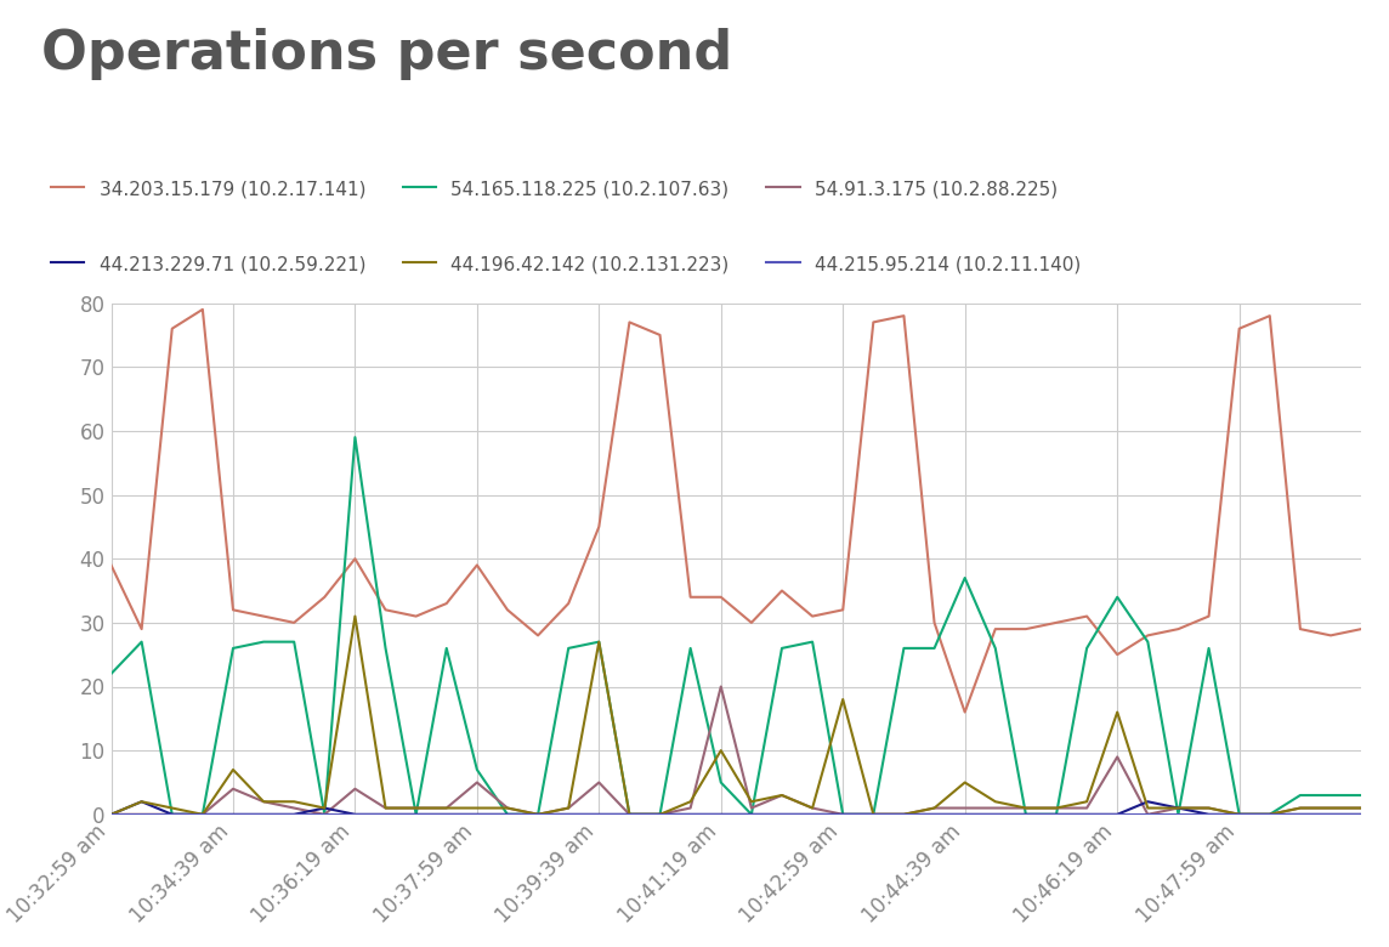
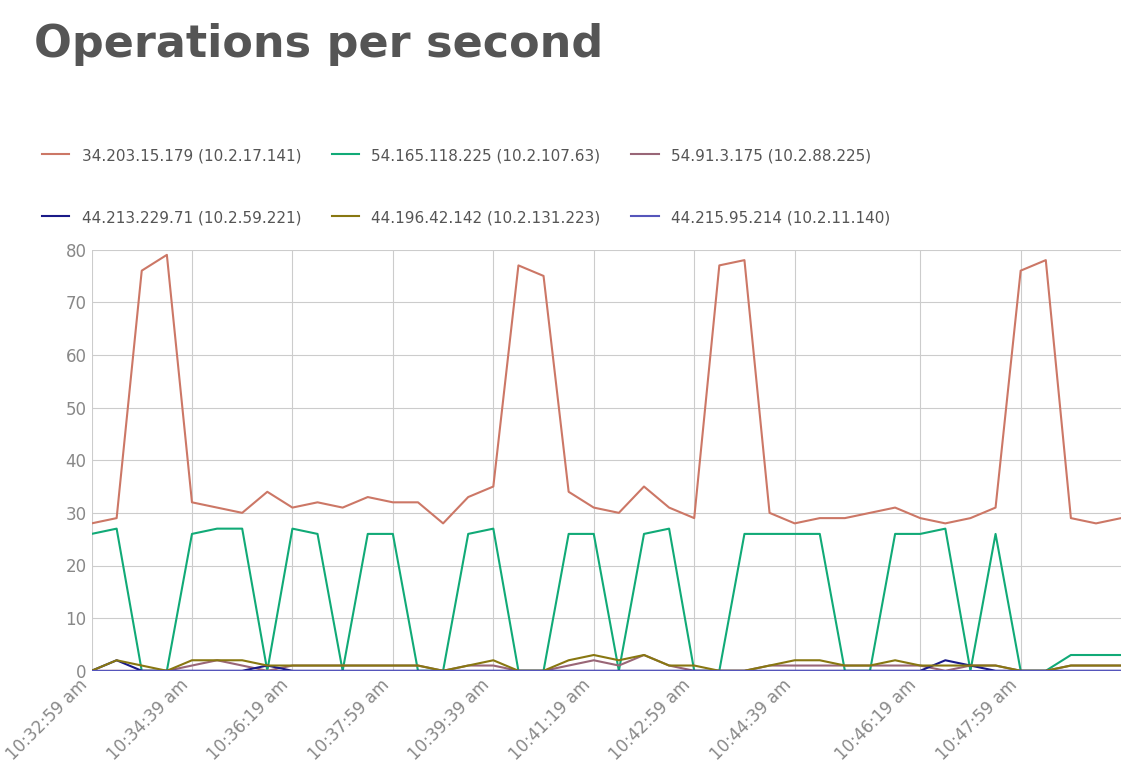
34.203.15.179 (10.2.17.141)/10:32:59 am: 39 -> 28
54.165.118.225 (10.2.107.63)/10:32:59 am: 22 -> 26
54.91.3.175 (10.2.88.225)/10:34:39 am: 4 -> 1
44.196.42.142 (10.2.131.223)/10:34:39 am: 7 -> 2
34.203.15.179 (10.2.17.141)/10:36:19 am: 40 -> 31
54.165.118.225 (10.2.107.63)/10:36:19 am: 59 -> 27
54.91.3.175 (10.2.88.225)/10:36:19 am: 4 -> 1
44.196.42.142 (10.2.131.223)/10:36:19 am: 31 -> 1
34.203.15.179 (10.2.17.141)/10:37:59 am: 39 -> 32
54.165.118.225 (10.2.107.63)/10:37:59 am: 7 -> 26
54.91.3.175 (10.2.88.225)/10:37:59 am: 5 -> 1
34.203.15.179 (10.2.17.141)/10:39:39 am: 45 -> 35
54.91.3.175 (10.2.88.225)/10:39:39 am: 5 -> 1
44.196.42.142 (10.2.131.223)/10:39:39 am: 27 -> 2
34.203.15.179 (10.2.17.141)/10:41:19 am: 34 -> 31
54.165.118.225 (10.2.107.63)/10:41:19 am: 5 -> 26
54.91.3.175 (10.2.88.225)/10:41:19 am: 20 -> 2
44.196.42.142 (10.2.131.223)/10:41:19 am: 10 -> 3
34.203.15.179 (10.2.17.141)/10:42:59 am: 32 -> 29
44.196.42.142 (10.2.131.223)/10:42:59 am: 18 -> 1
34.203.15.179 (10.2.17.141)/10:44:39 am: 16 -> 28
54.165.118.225 (10.2.107.63)/10:44:39 am: 37 -> 26
44.196.42.142 (10.2.131.223)/10:44:39 am: 5 -> 2
34.203.15.179 (10.2.17.141)/10:46:19 am: 25 -> 29
54.165.118.225 (10.2.107.63)/10:46:19 am: 34 -> 26
54.91.3.175 (10.2.88.225)/10:46:19 am: 9 -> 1
44.196.42.142 (10.2.131.223)/10:46:19 am: 16 -> 1
